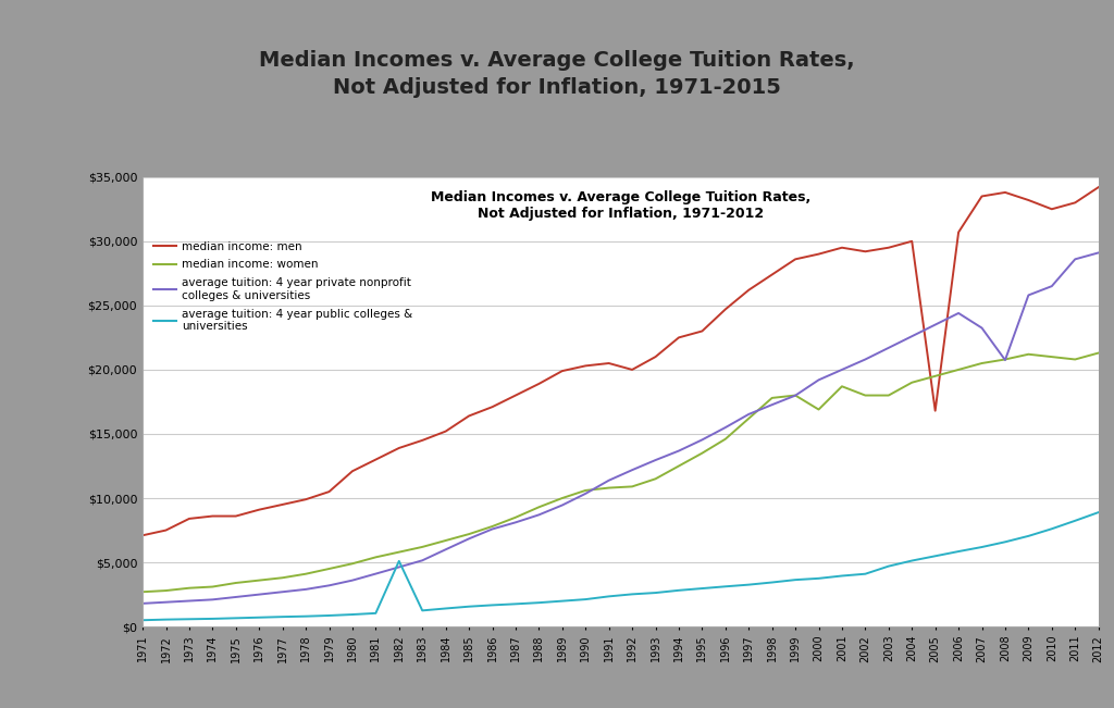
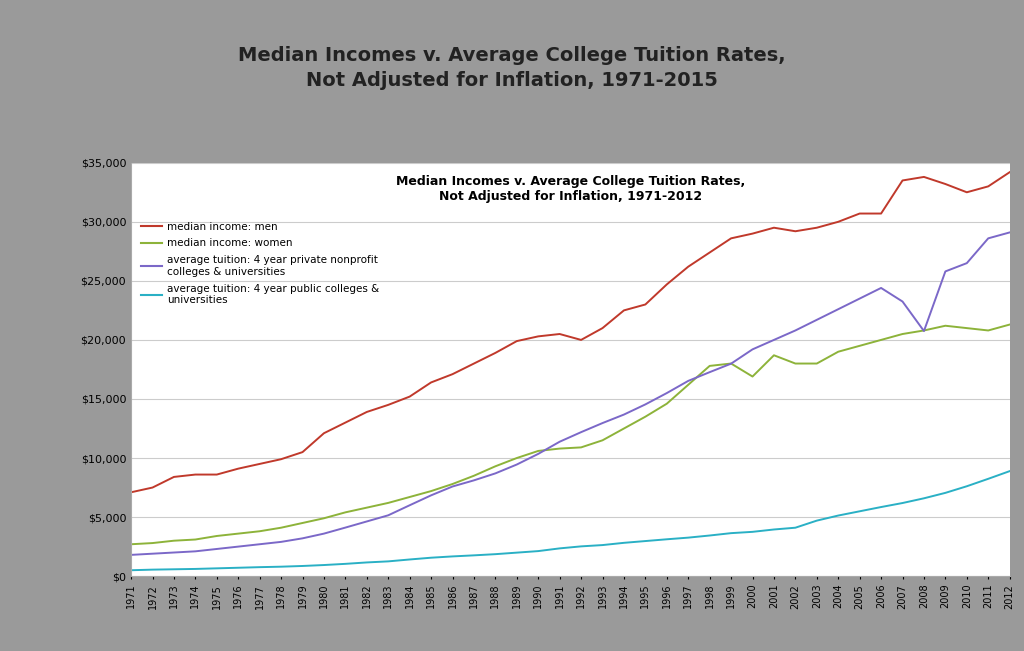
average tuition: 4 year public colleges & universities/1982: $5,100 -> $1,200
median income: men/2005: $16,800 -> $30,700
